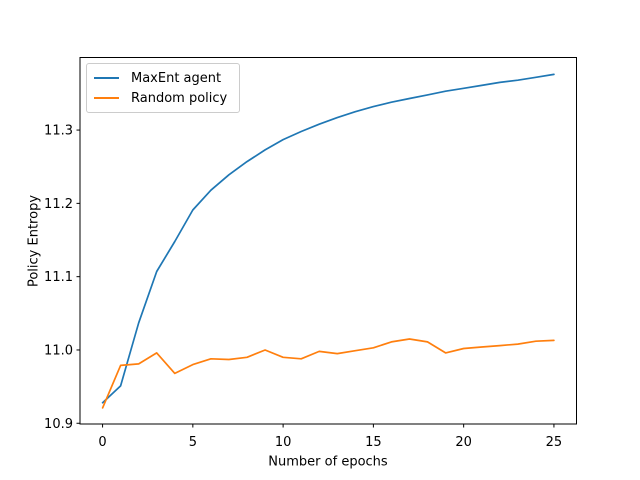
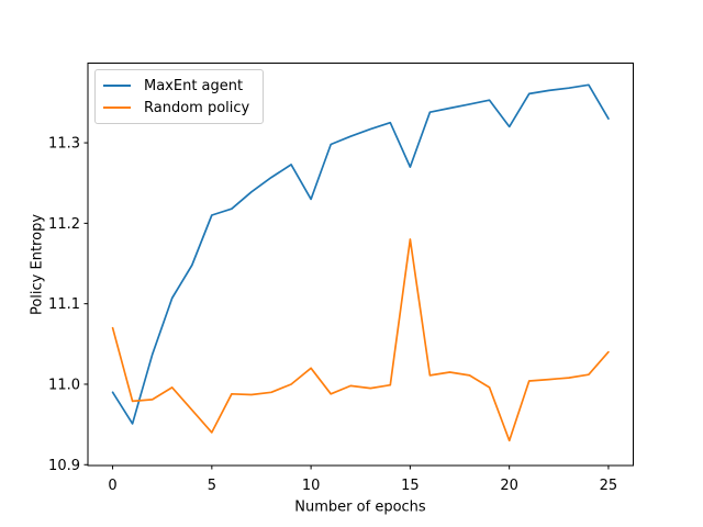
MaxEnt agent/0: 10.93 -> 10.99
Random policy/0: 10.92 -> 11.07
MaxEnt agent/5: 11.19 -> 11.21
Random policy/5: 10.98 -> 10.94
MaxEnt agent/10: 11.29 -> 11.23
Random policy/10: 10.99 -> 11.02
MaxEnt agent/15: 11.33 -> 11.27
Random policy/15: 11.00 -> 11.18
MaxEnt agent/20: 11.36 -> 11.32
Random policy/20: 11.00 -> 10.93
MaxEnt agent/25: 11.38 -> 11.33
Random policy/25: 11.01 -> 11.04
